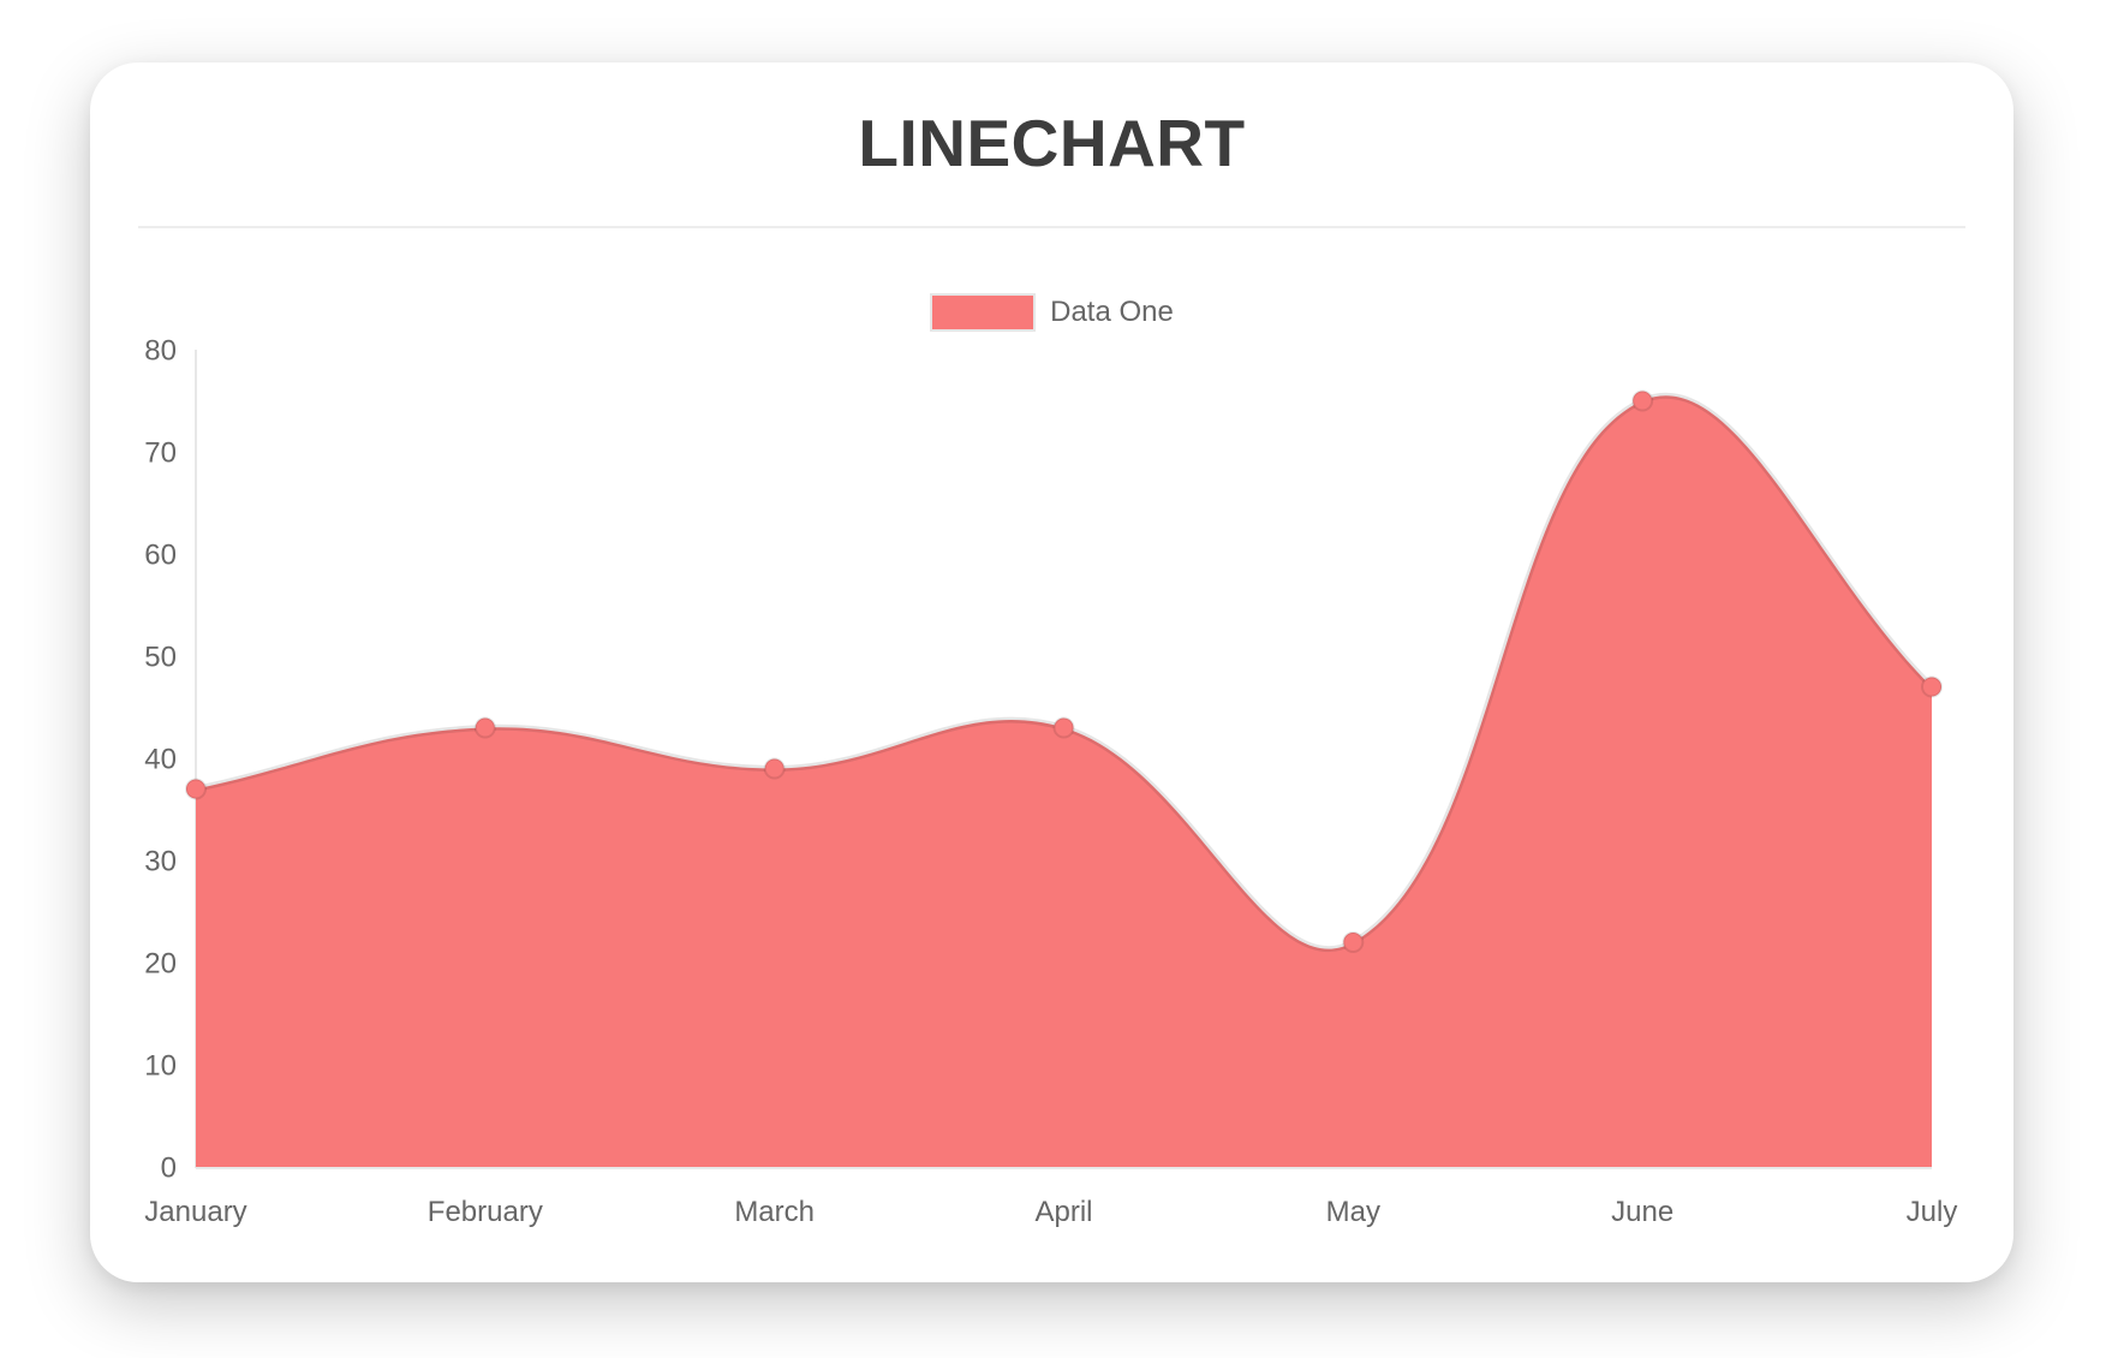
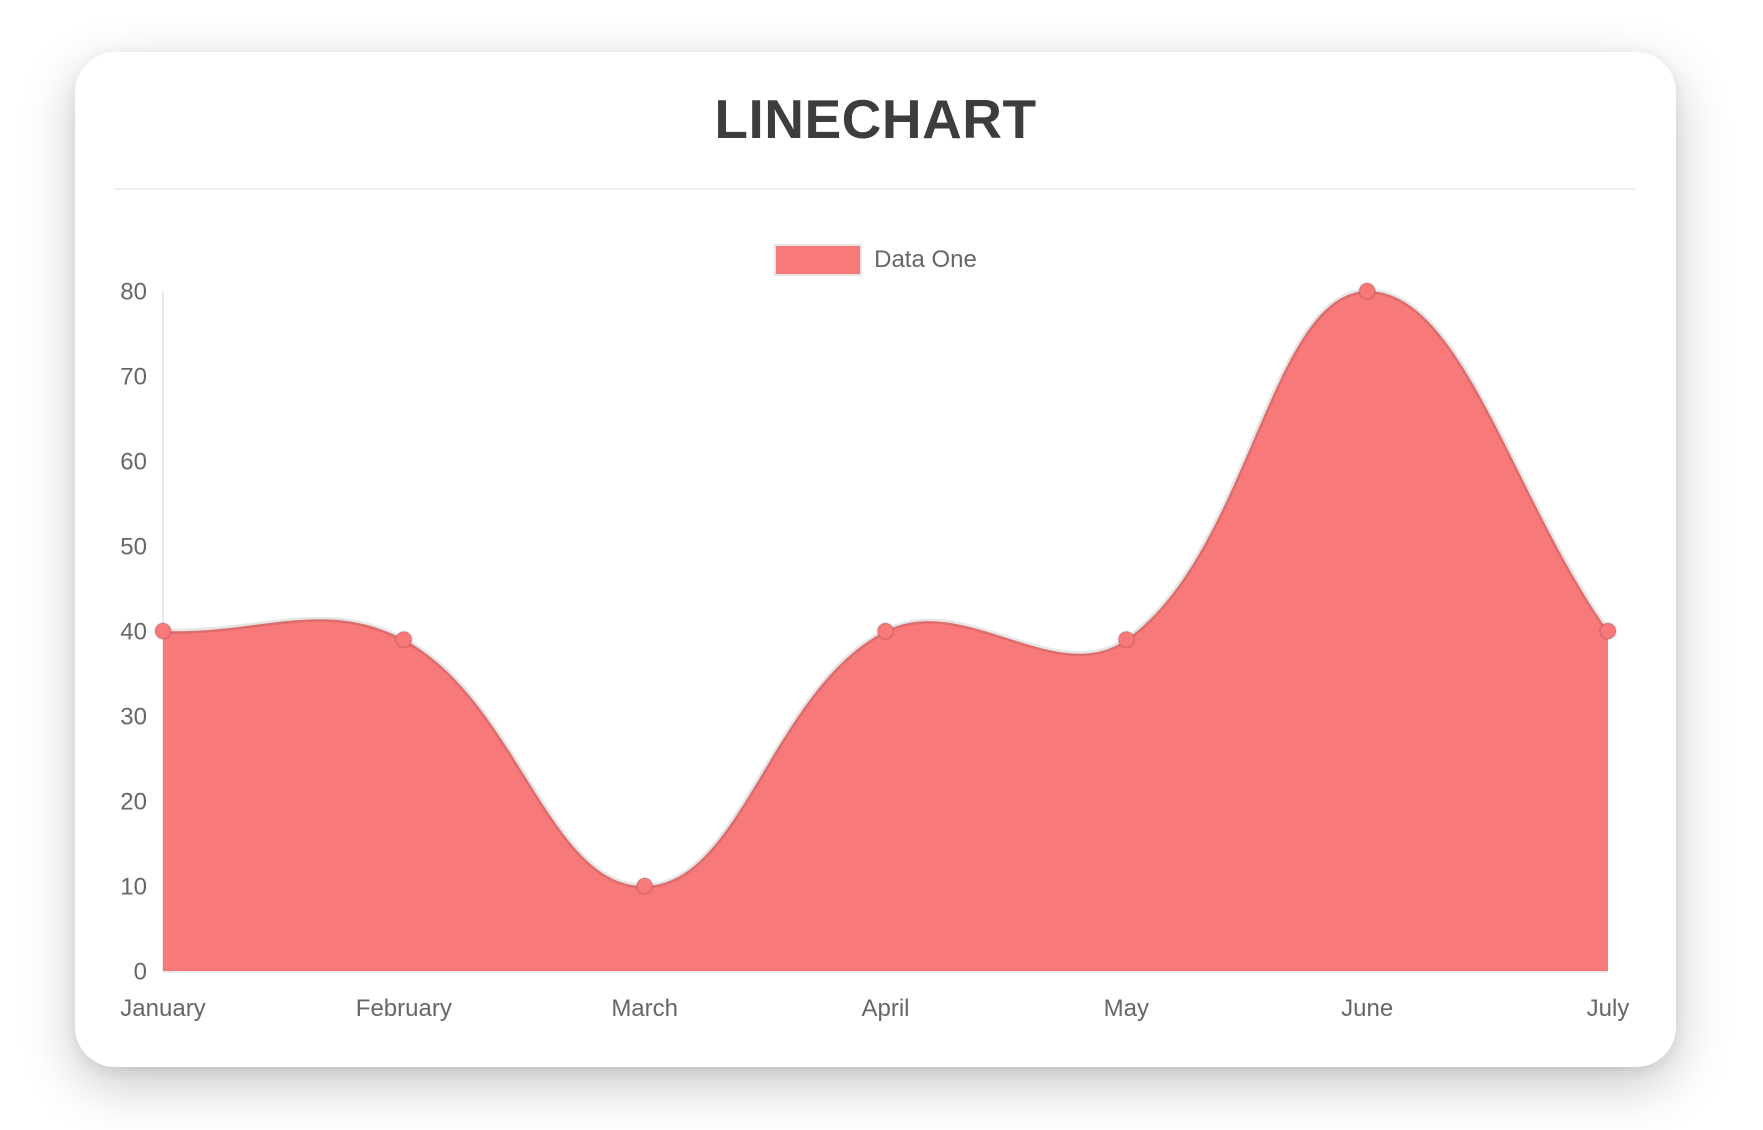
January: 37 -> 40
February: 43 -> 39
March: 39 -> 10
April: 43 -> 40
May: 22 -> 39
June: 75 -> 80
July: 47 -> 40
